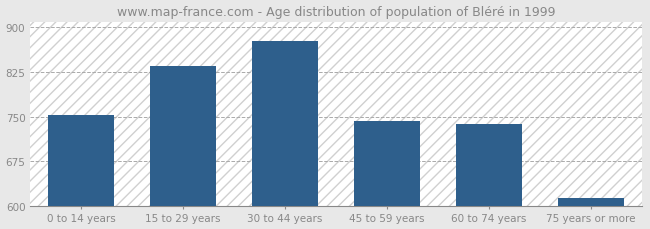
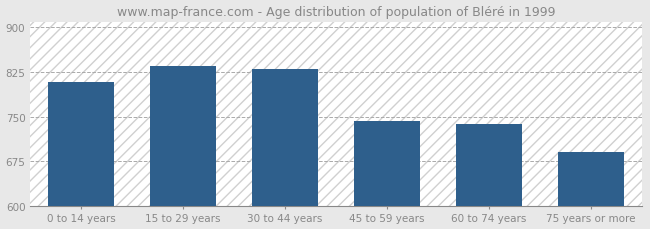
0 to 14 years: 753 -> 808
30 to 44 years: 878 -> 830
75 years or more: 613 -> 690
